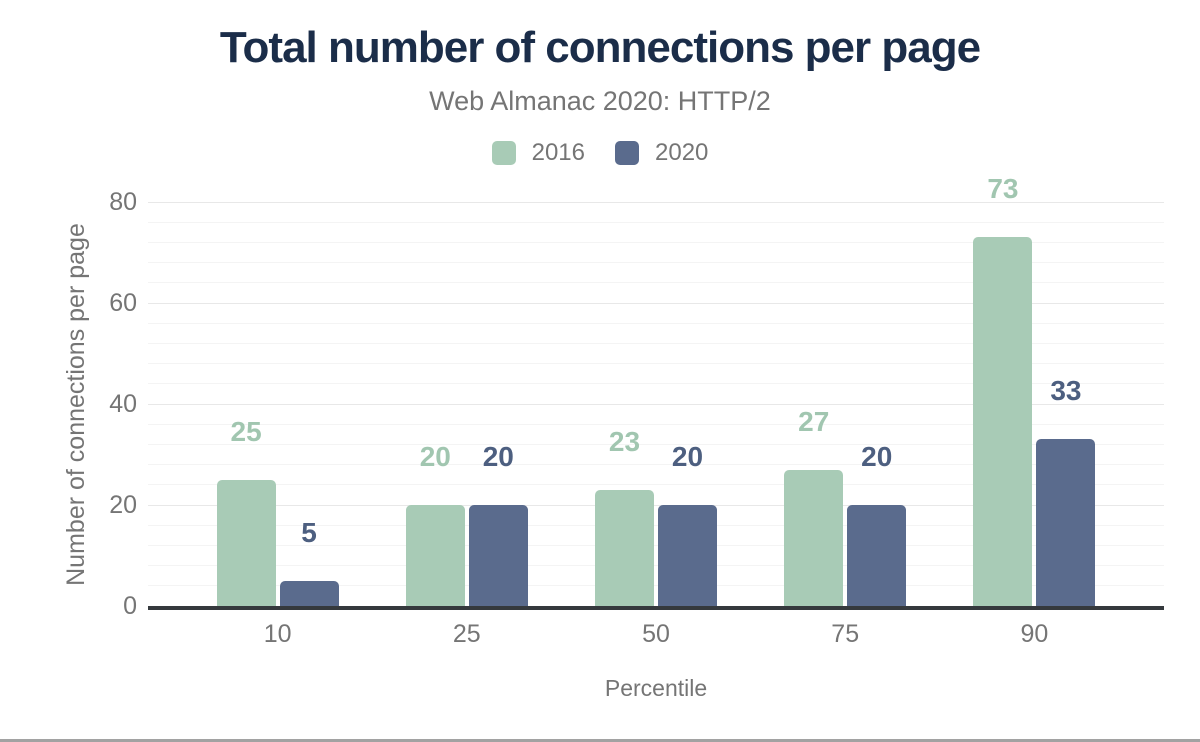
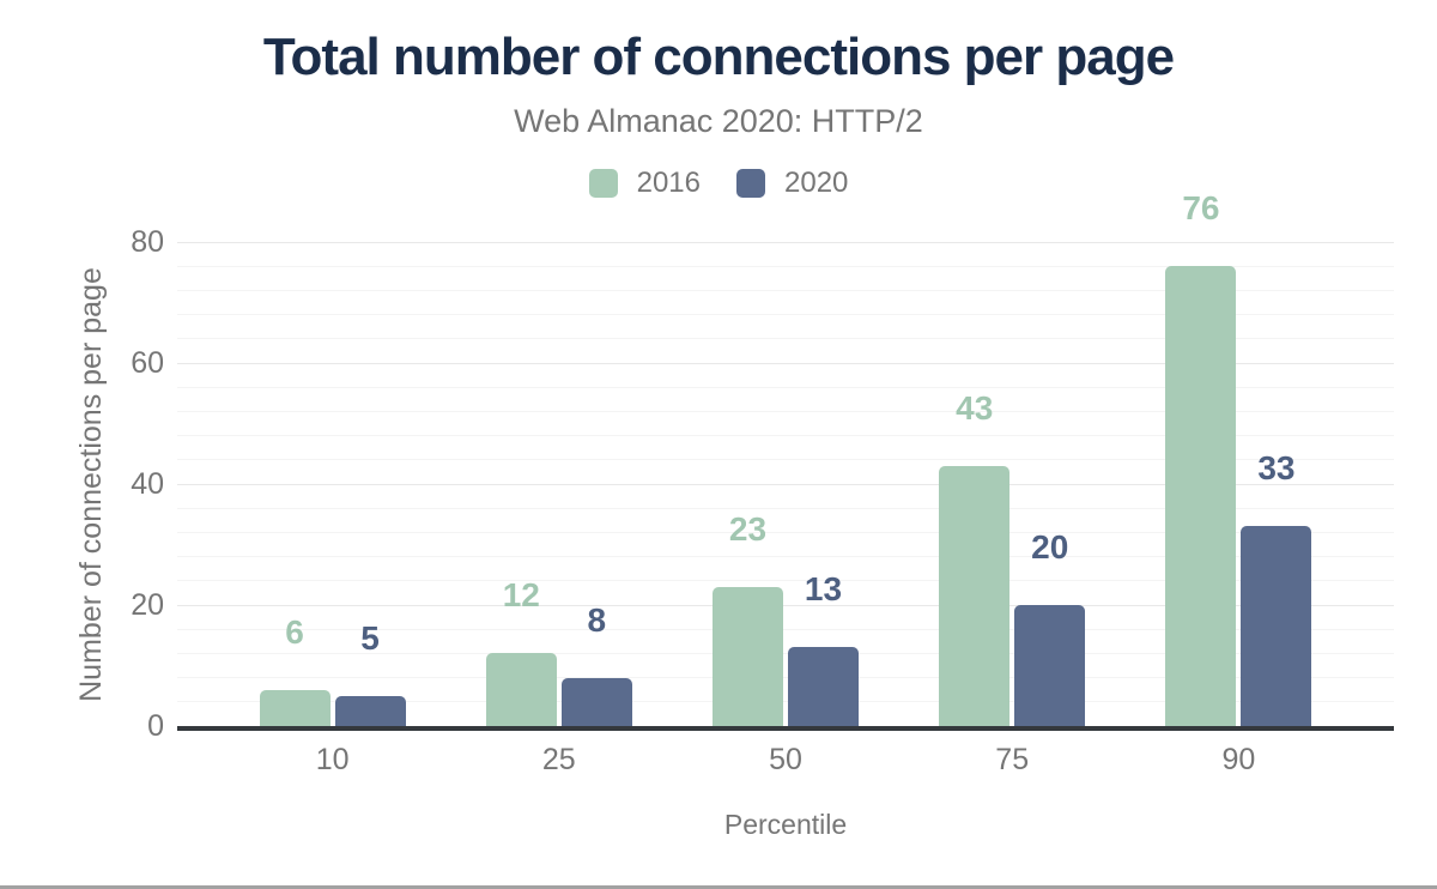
2016/10: 25 -> 6
2016/25: 20 -> 12
2020/25: 20 -> 8
2020/50: 20 -> 13
2016/75: 27 -> 43
2016/90: 73 -> 76
